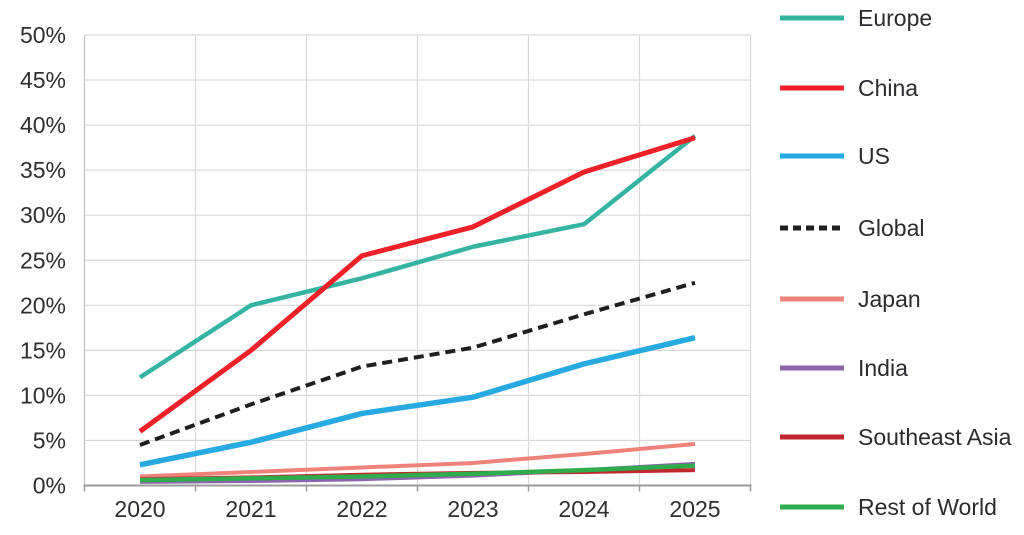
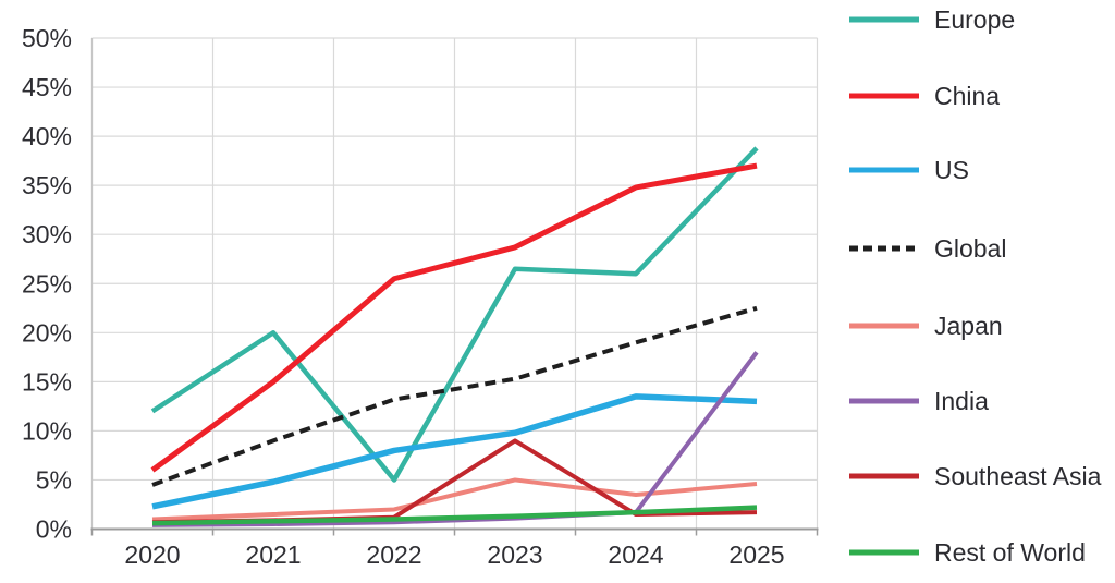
Europe/2022: 23% -> 5%
Japan/2023: 2% -> 5%
Southeast Asia/2023: 1% -> 9%
Europe/2024: 29% -> 26%
China/2025: 39% -> 37%
US/2025: 16% -> 13%
India/2025: 2% -> 18%
